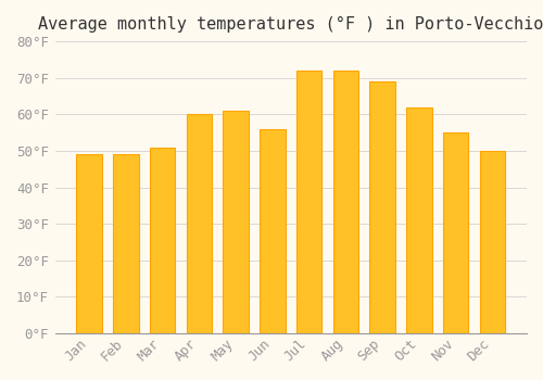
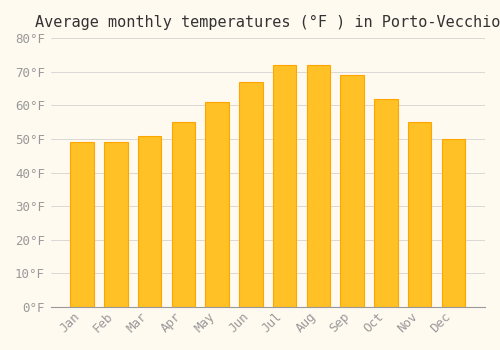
Apr: 60°F -> 55°F
Jun: 56°F -> 67°F
